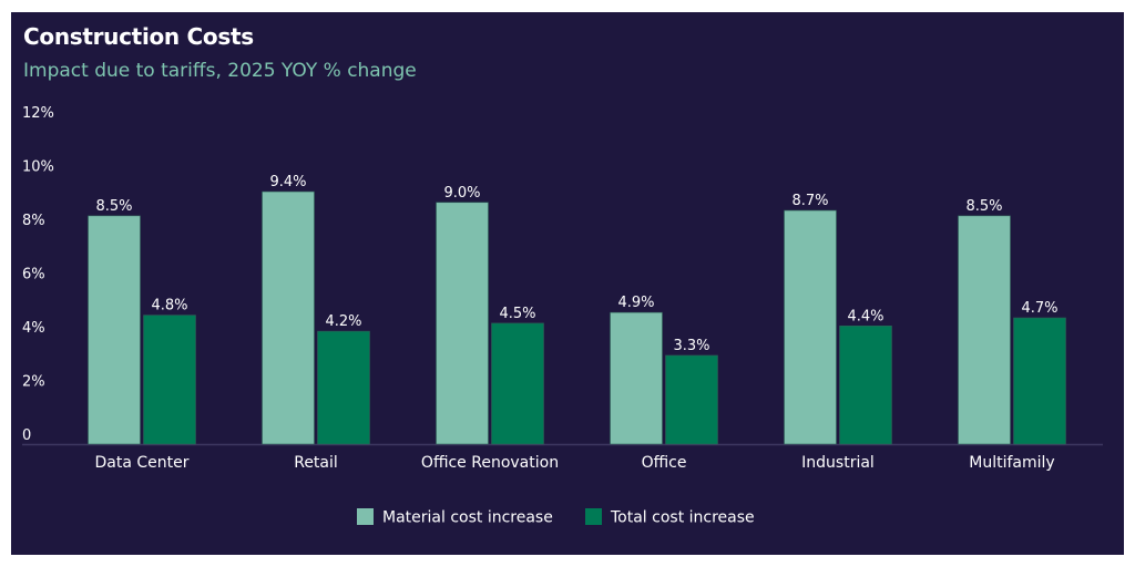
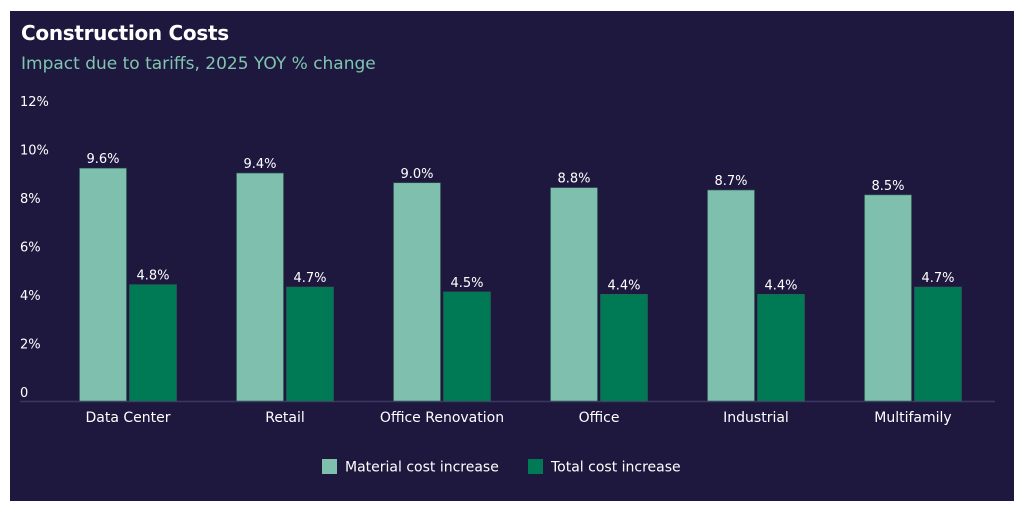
Material cost increase/Data Center: 8.5% -> 9.6%
Total cost increase/Retail: 4.2% -> 4.7%
Material cost increase/Office: 4.9% -> 8.8%
Total cost increase/Office: 3.3% -> 4.4%
